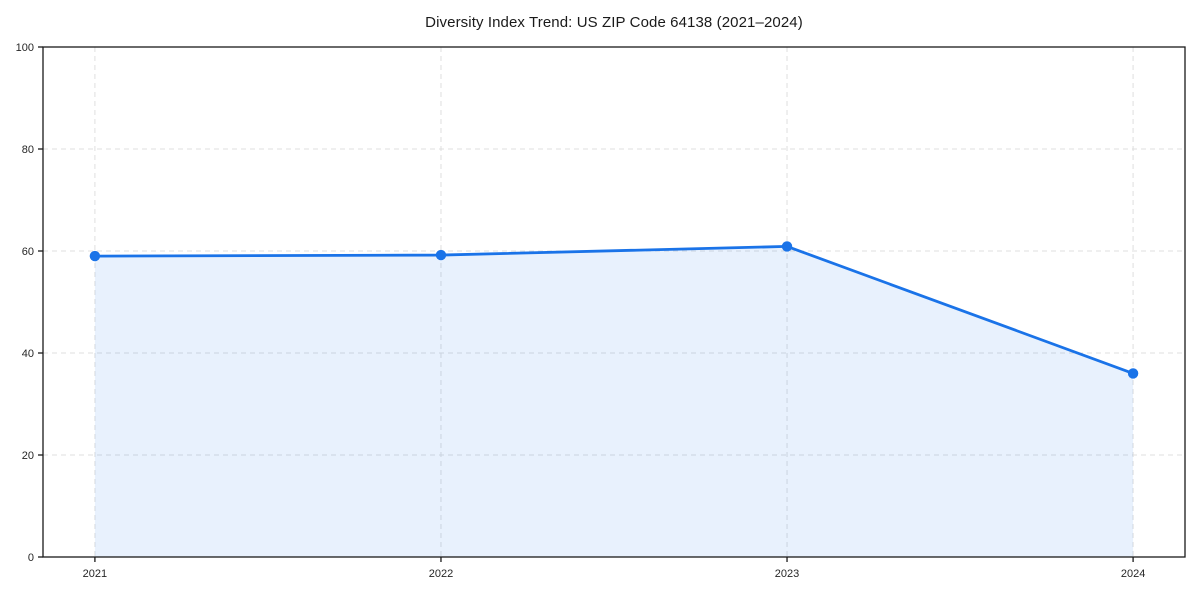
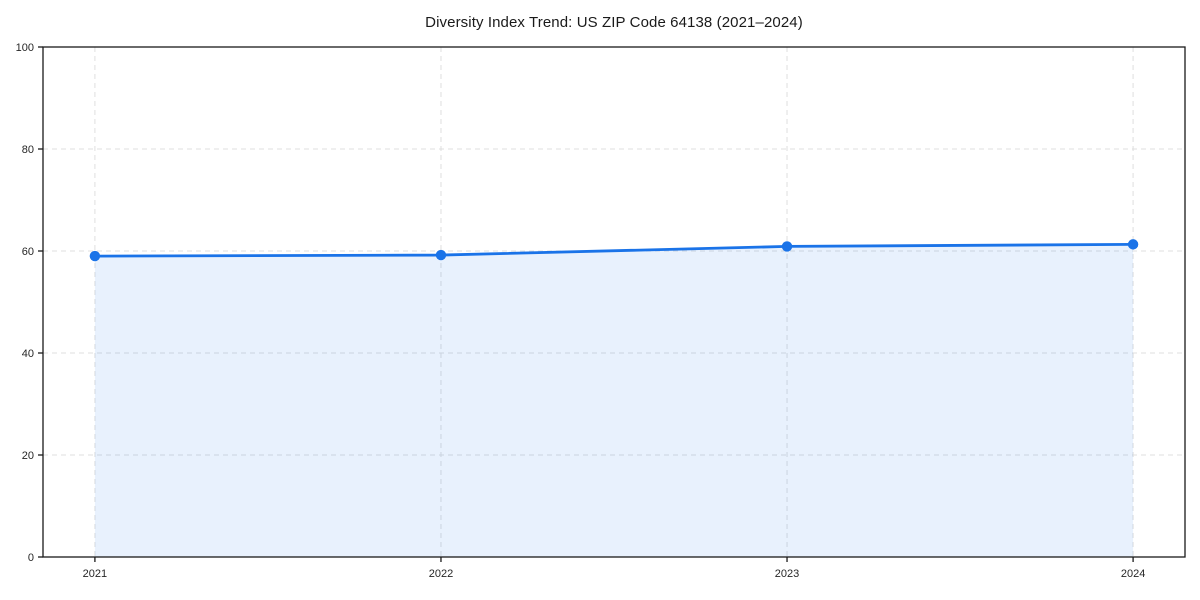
2024: 36 -> 61
